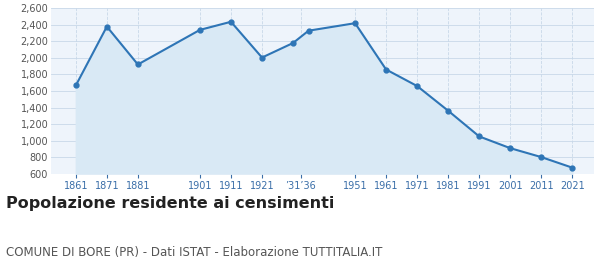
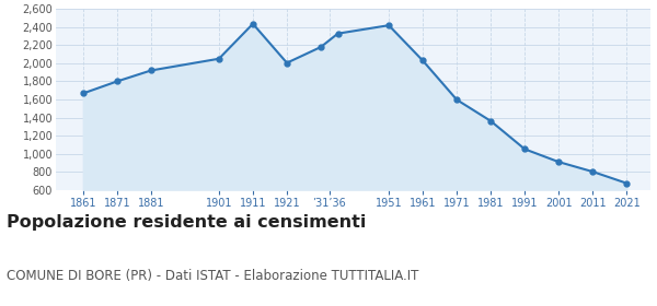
1871: 2,380 -> 1,800
1901: 2,340 -> 2,050
1961: 1,860 -> 2,030
1971: 1,660 -> 1,600
